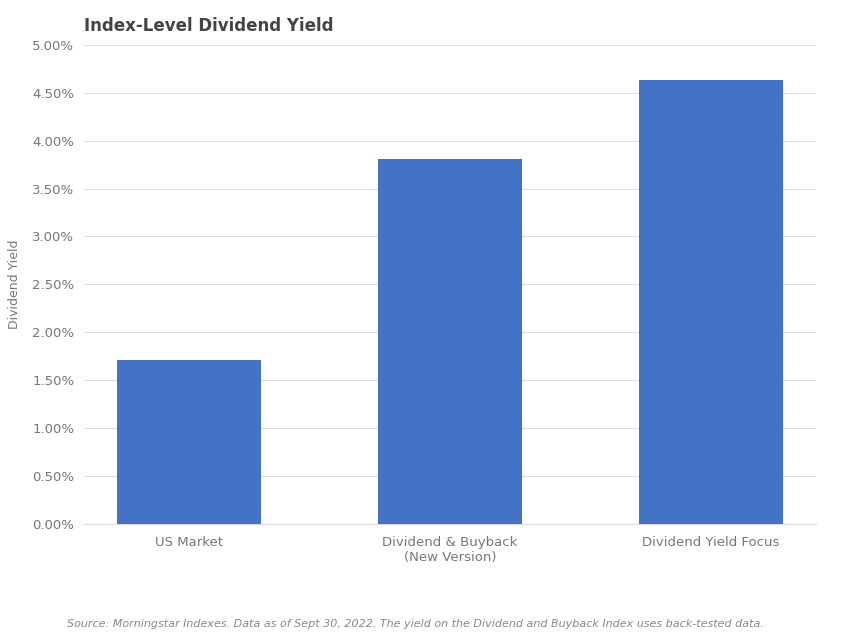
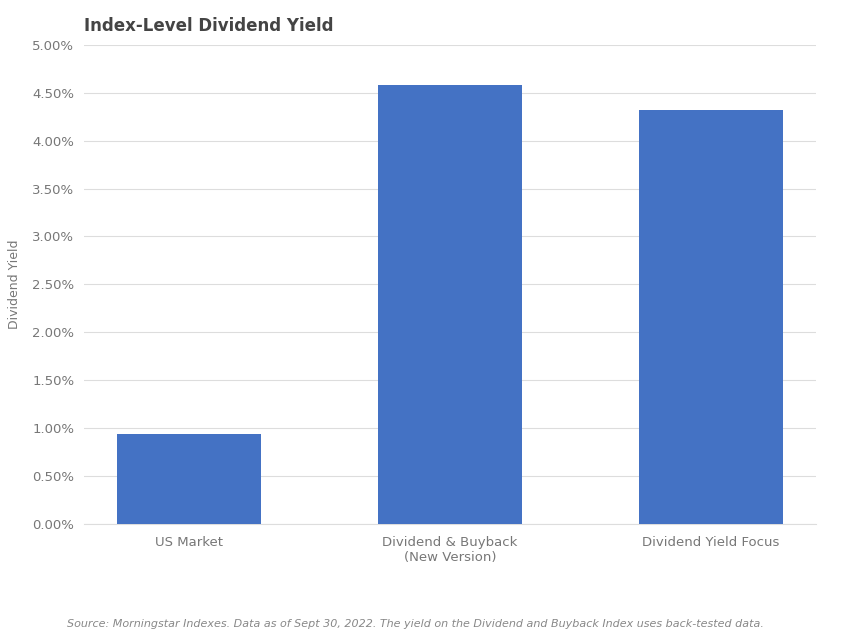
US Market: 1.71% -> 0.94%
Dividend & Buyback (New Version): 3.81% -> 4.58%
Dividend Yield Focus: 4.63% -> 4.32%
